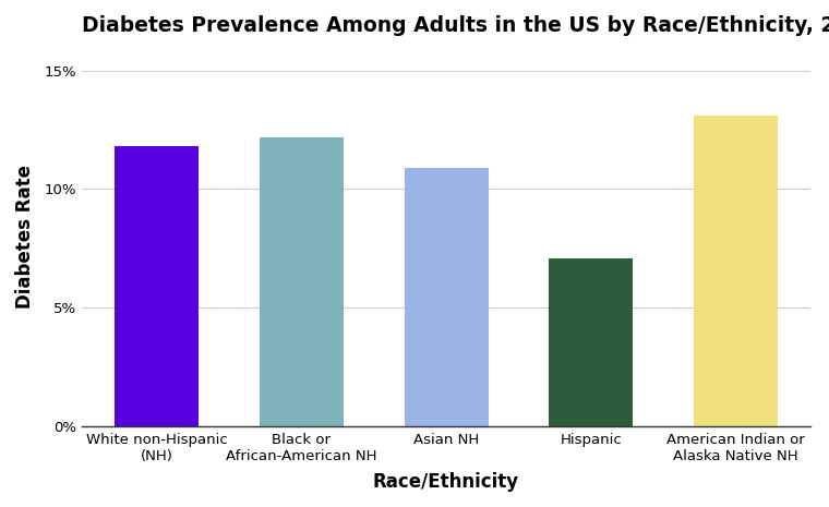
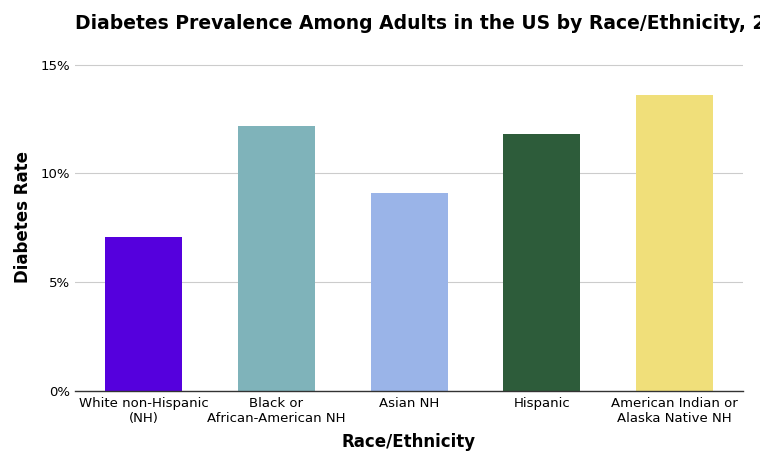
White non-Hispanic (NH): 11.8% -> 7.1%
Asian NH: 10.9% -> 9.1%
Hispanic: 7.1% -> 11.8%
American Indian or Alaska Native NH: 13.1% -> 13.6%
